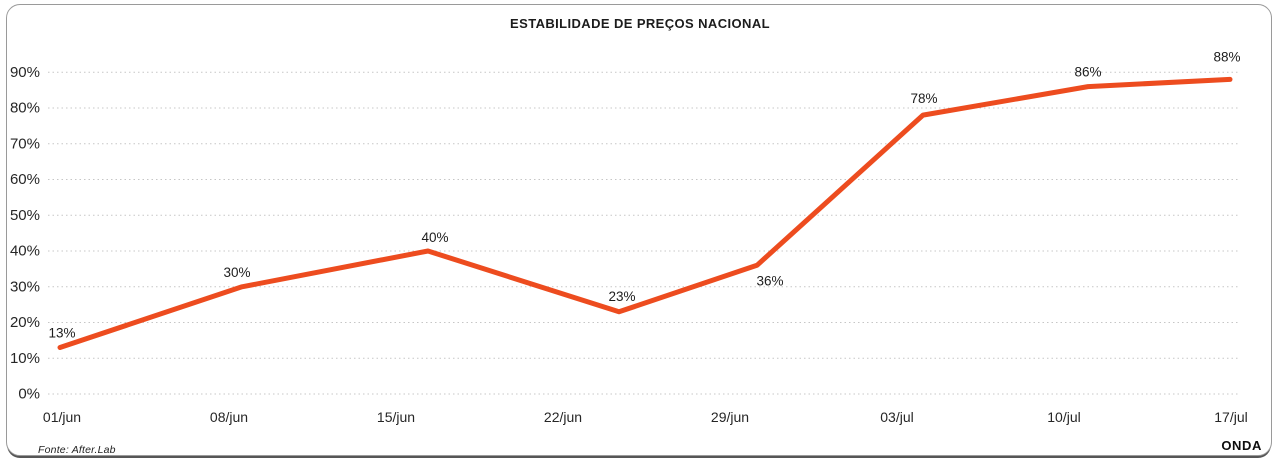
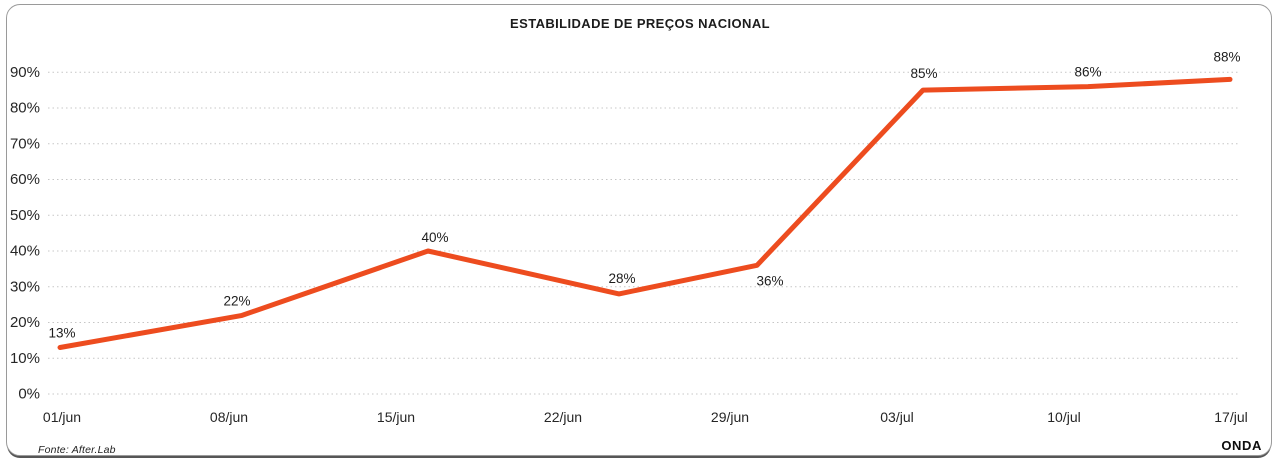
08/jun: 30% -> 22%
22/jun: 23% -> 28%
03/jul: 78% -> 85%
